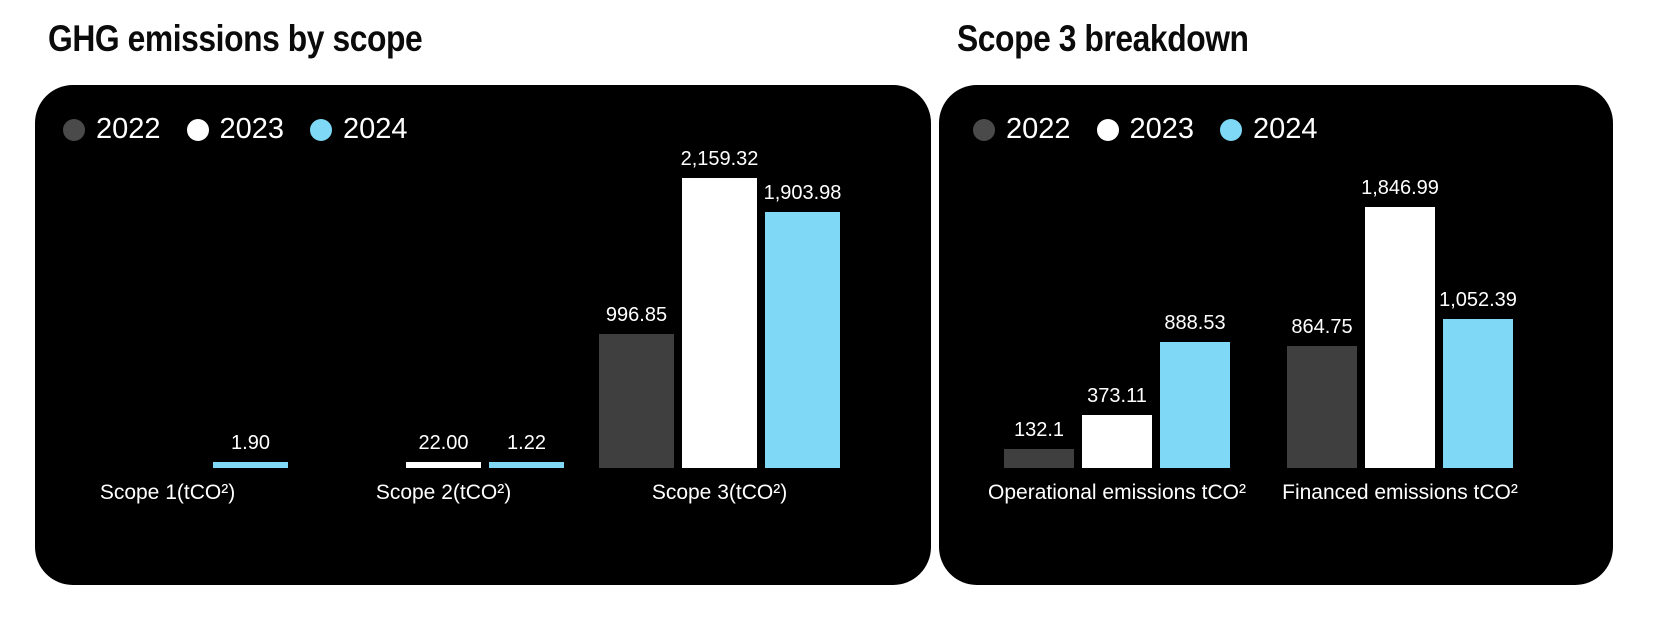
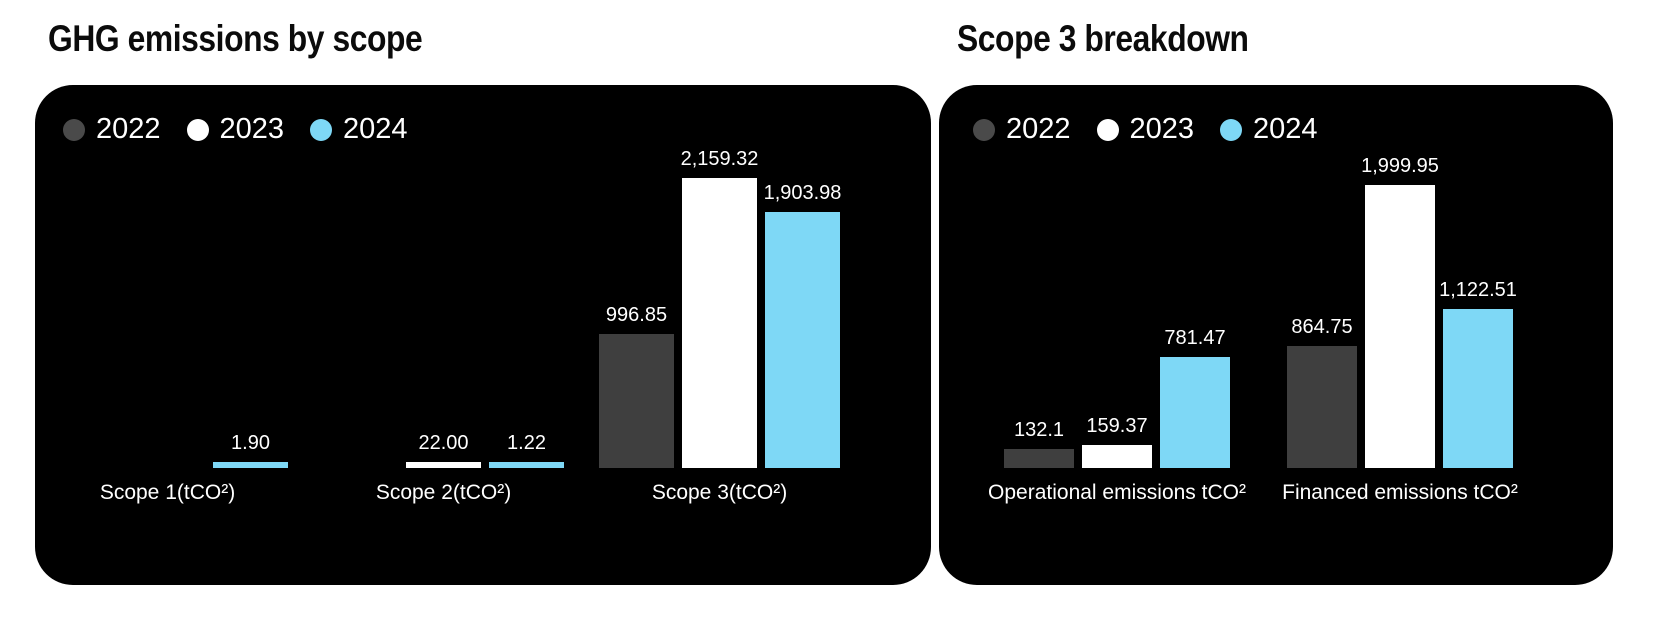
Scope 3 breakdown/2023/Operational emissions tCO²: 373.11 -> 159.37
Scope 3 breakdown/2024/Operational emissions tCO²: 888.53 -> 781.47
Scope 3 breakdown/2023/Financed emissions tCO²: 1,846.99 -> 1,999.95
Scope 3 breakdown/2024/Financed emissions tCO²: 1,052.39 -> 1,122.51
